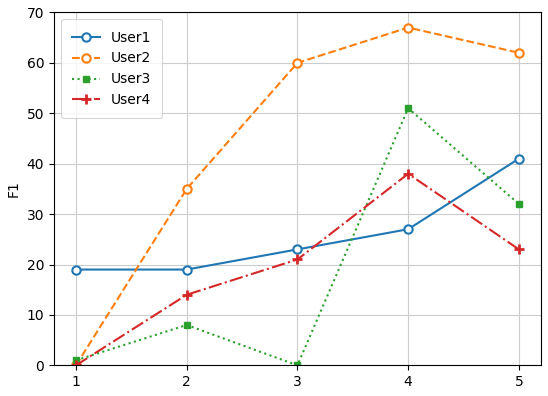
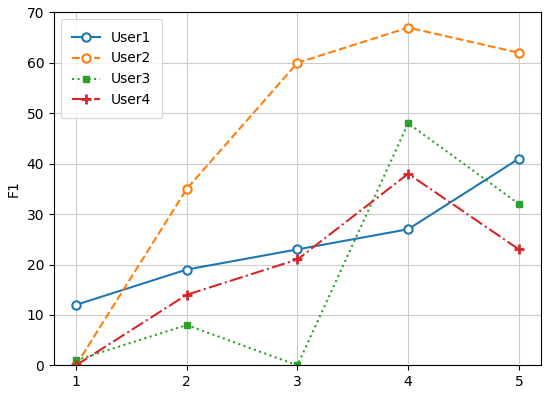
User1/1: 19 -> 12
User3/4: 51 -> 48
